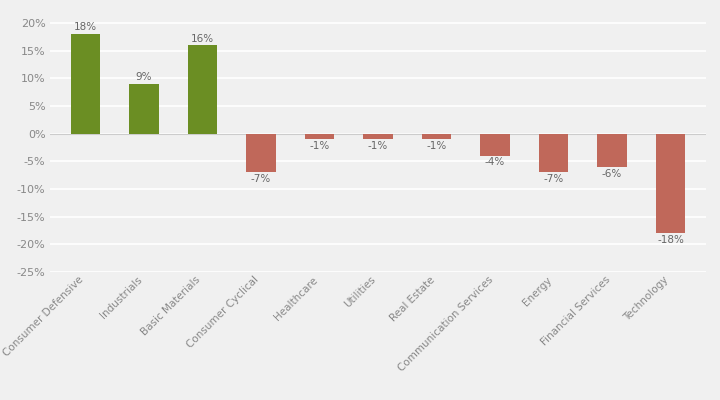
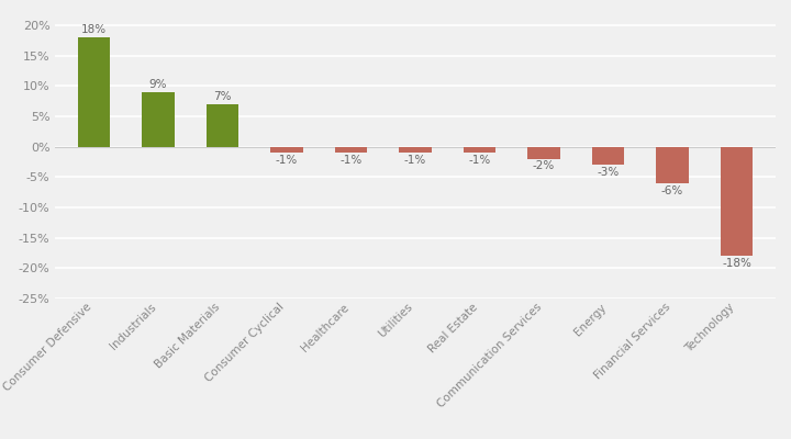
Basic Materials: 16% -> 7%
Consumer Cyclical: -7% -> -1%
Communication Services: -4% -> -2%
Energy: -7% -> -3%
